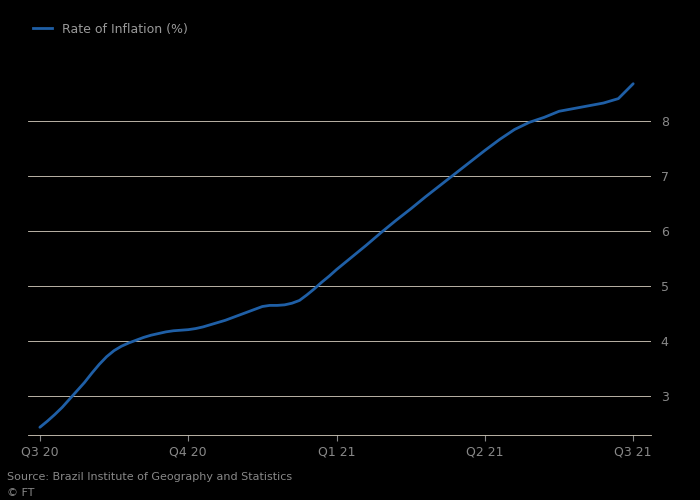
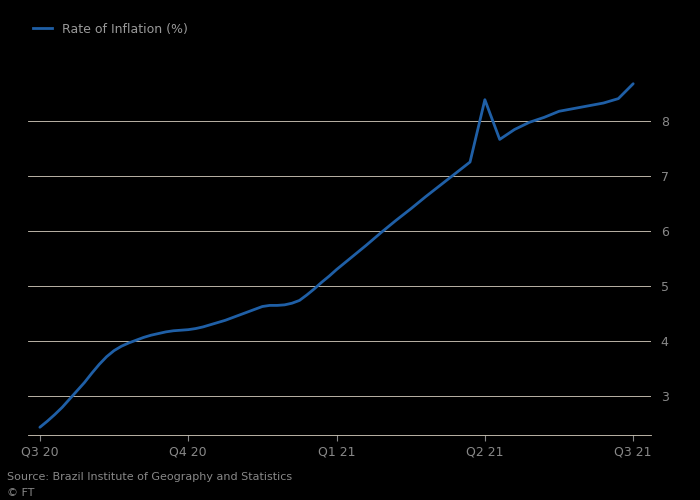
Q2 21: 7.46 -> 8.38
